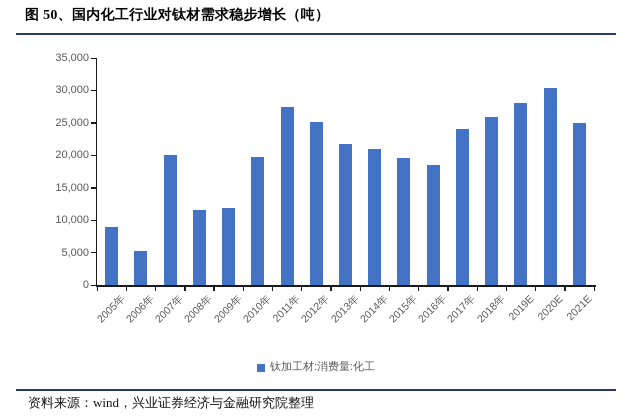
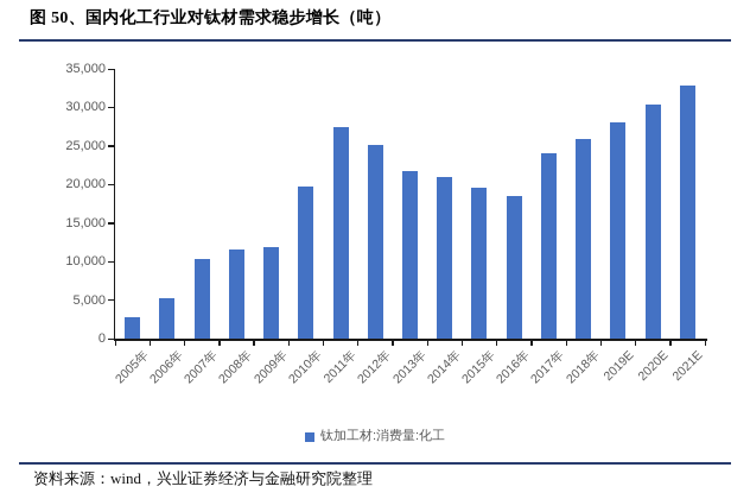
2005年: 9000 -> 3000
2007年: 20000 -> 10000
2021E: 25000 -> 33000
